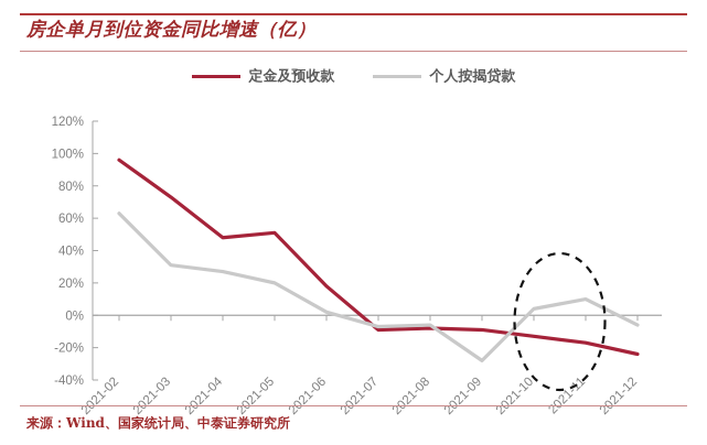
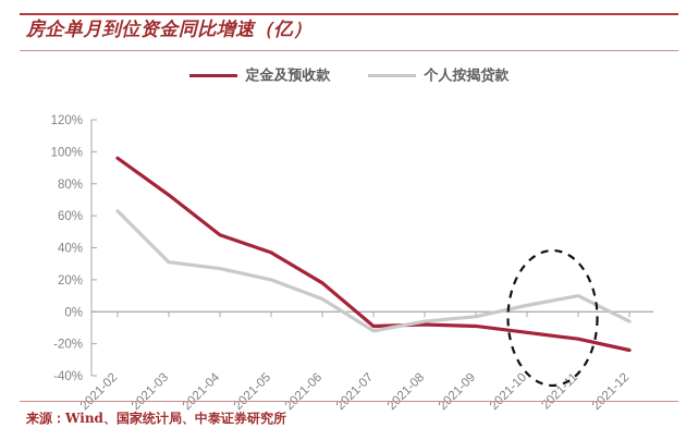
定金及预收款/2021-05: 51% -> 37%
个人按揭贷款/2021-06: 2% -> 8%
个人按揭贷款/2021-07: -7% -> -12%
个人按揭贷款/2021-09: -28% -> -3%
